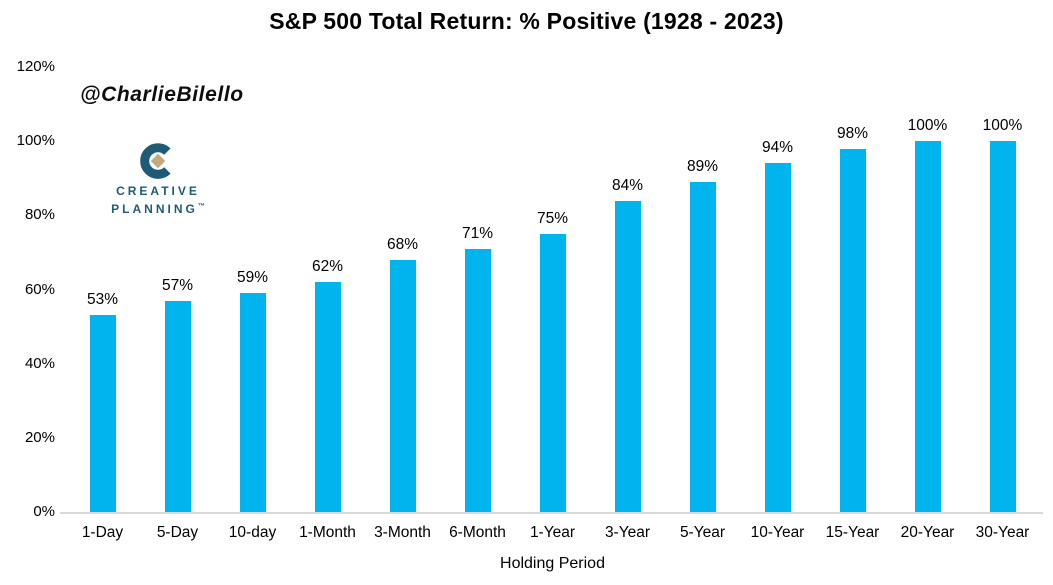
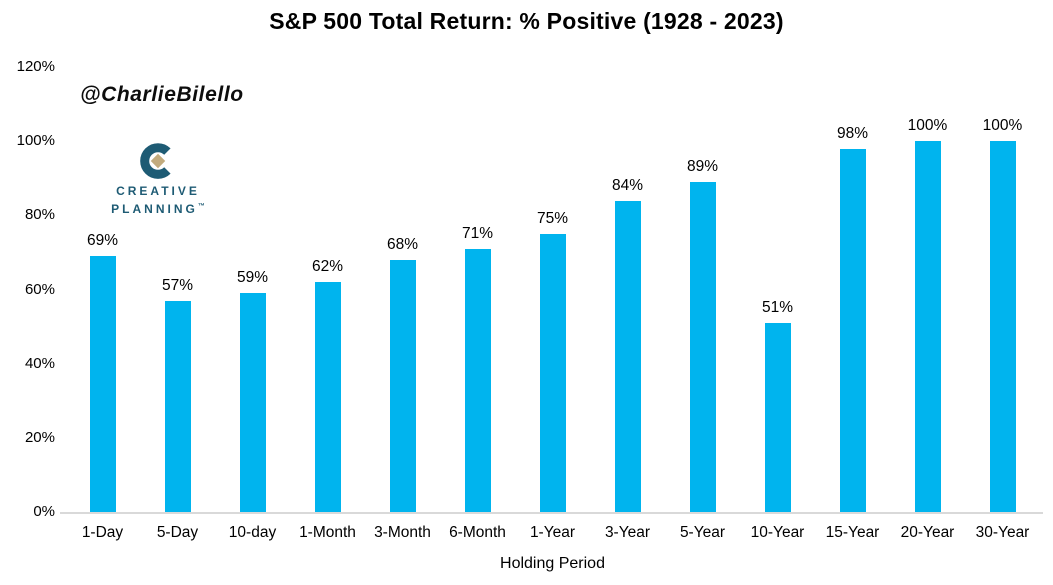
1-Day: 53% -> 69%
10-Year: 94% -> 51%
